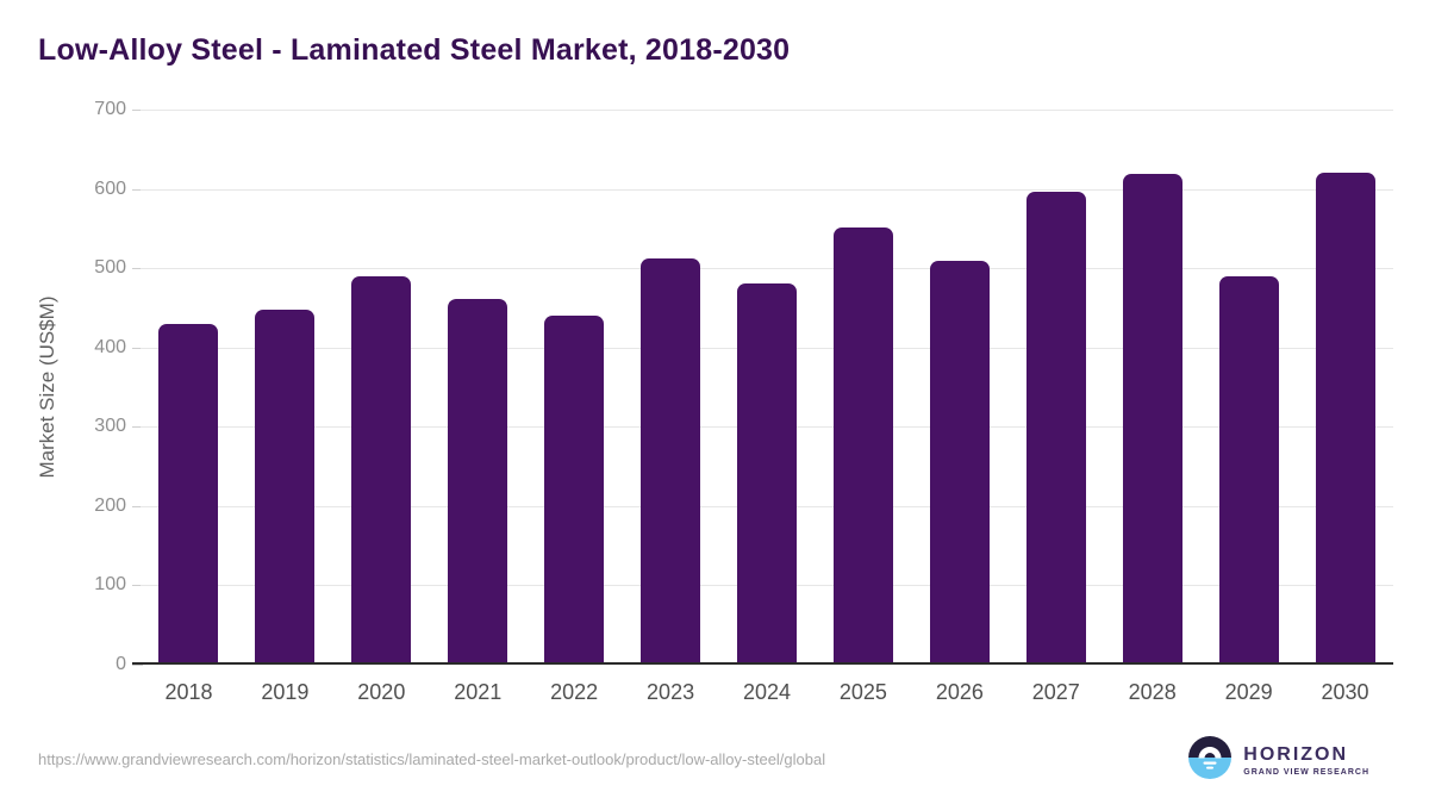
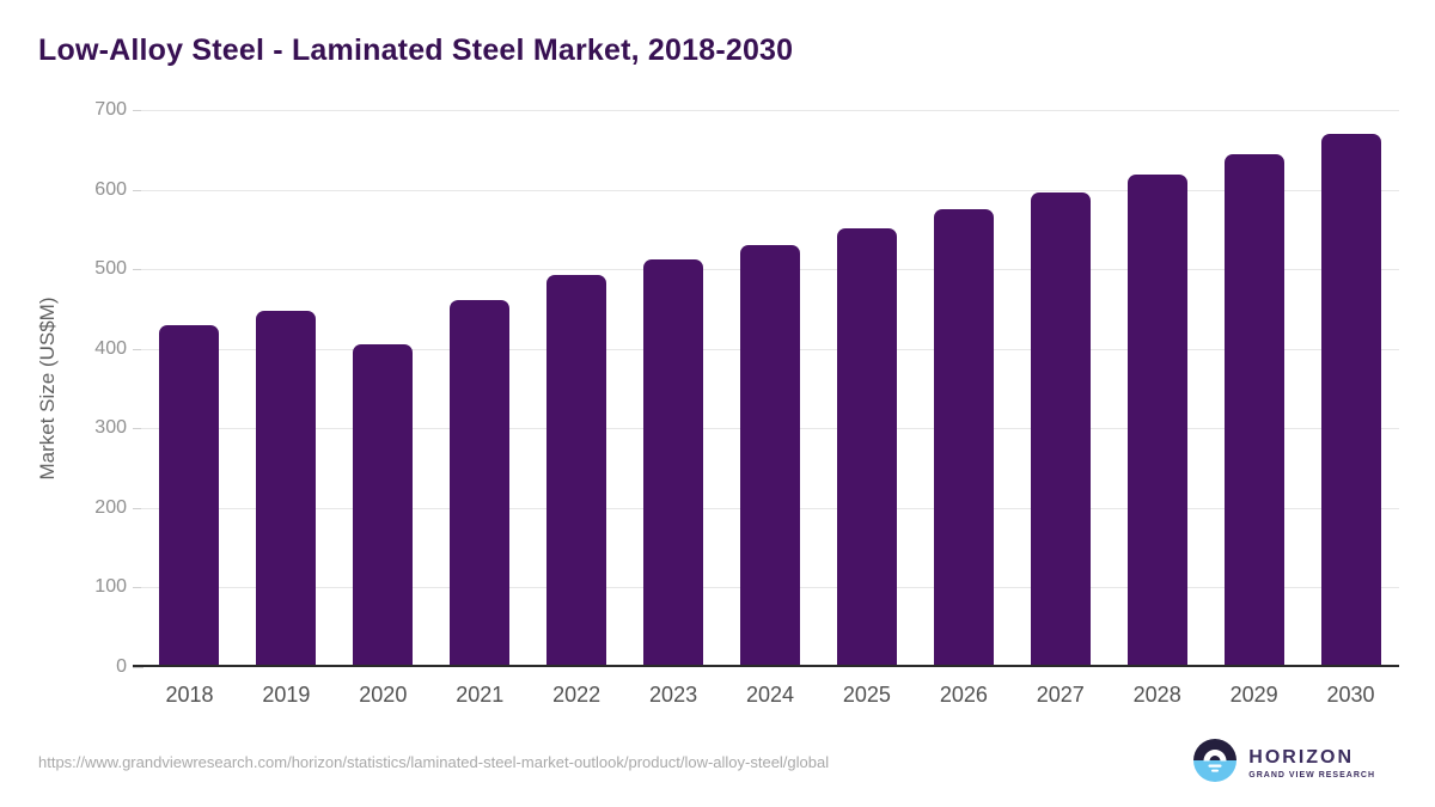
2020: 490 -> 400
2022: 440 -> 490
2024: 480 -> 530
2026: 510 -> 580
2029: 490 -> 640
2030: 620 -> 670
